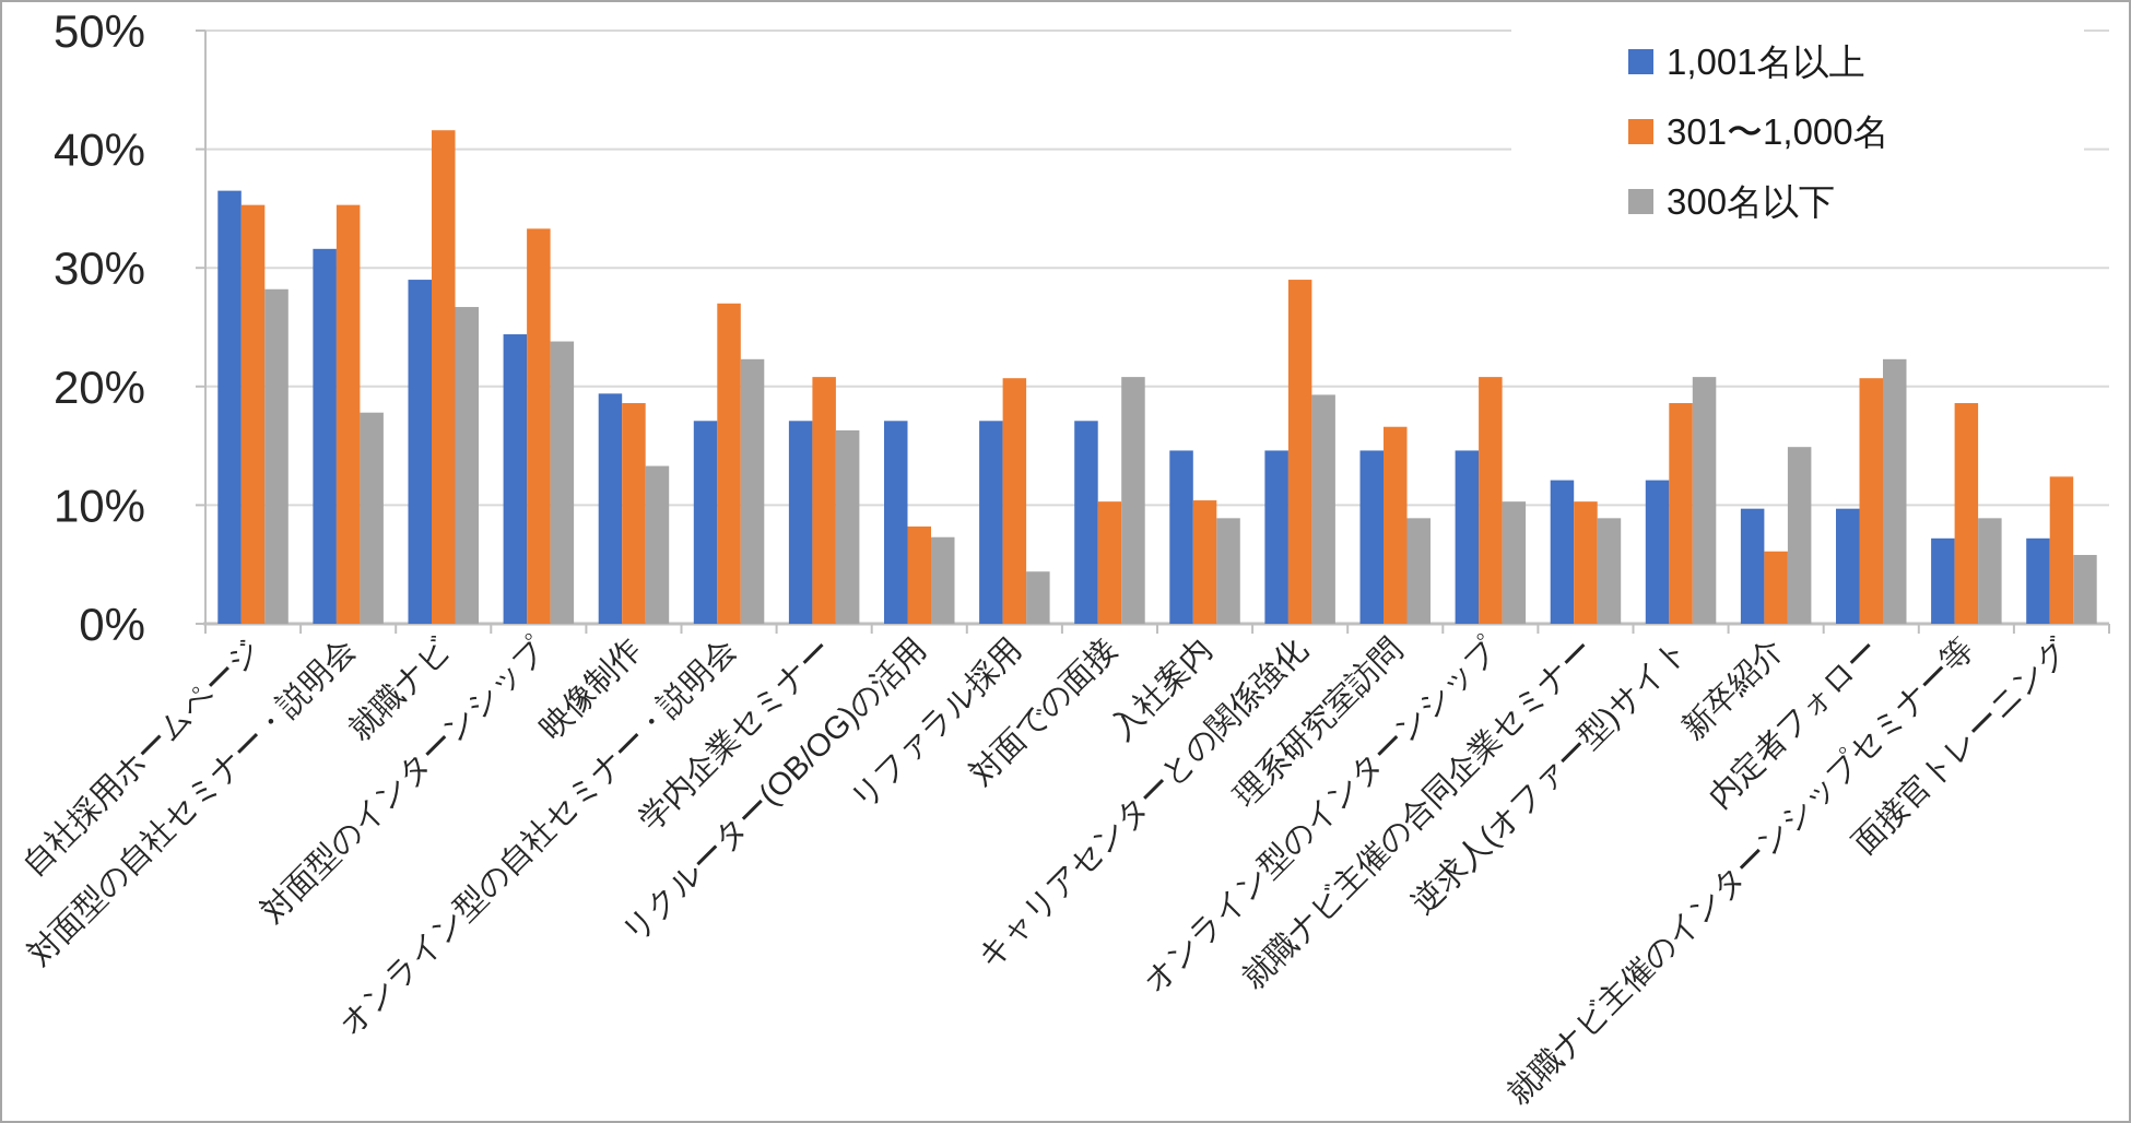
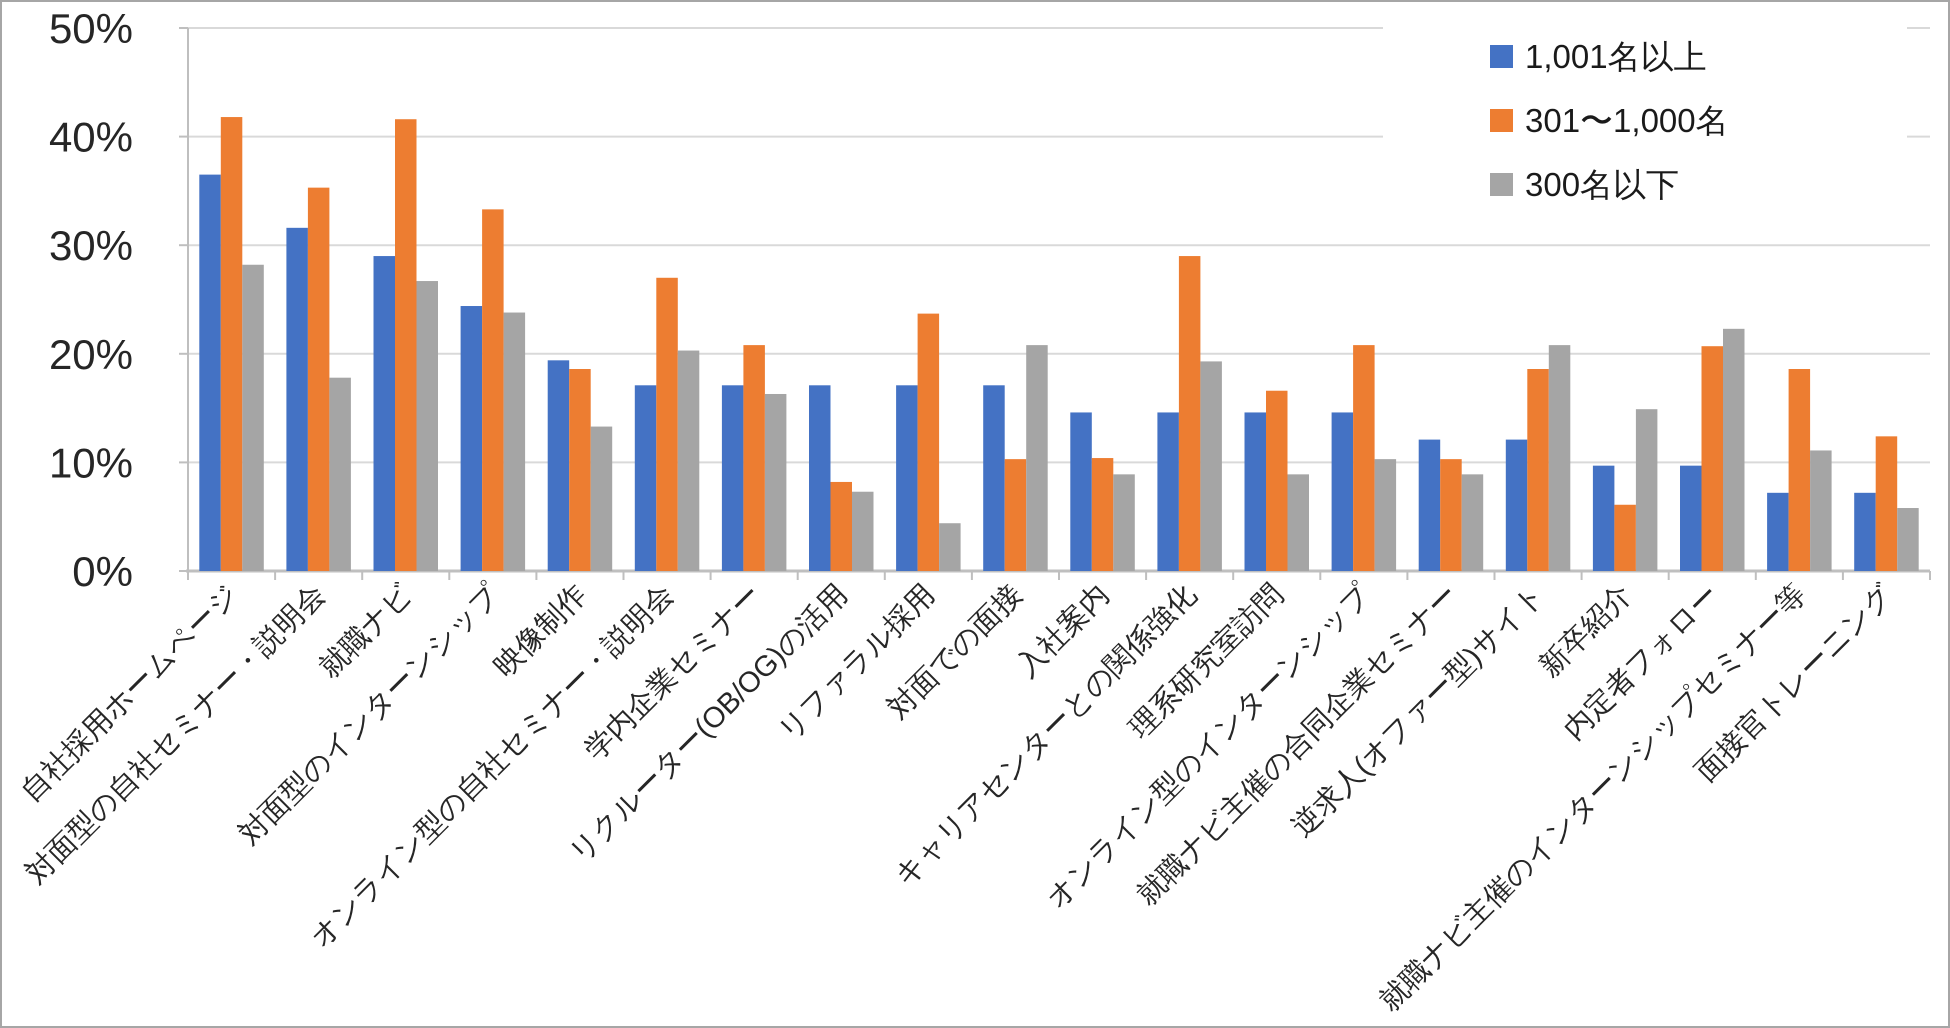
301〜1,000名/自社採用ホームページ: 35.3% -> 41.8%
300名以下/オンライン型の自社セミナー・説明会: 22.3% -> 20.3%
301〜1,000名/リファラル採用: 20.7% -> 23.7%
300名以下/就職ナビ主催のインターンシップセミナー等: 8.9% -> 11.1%
